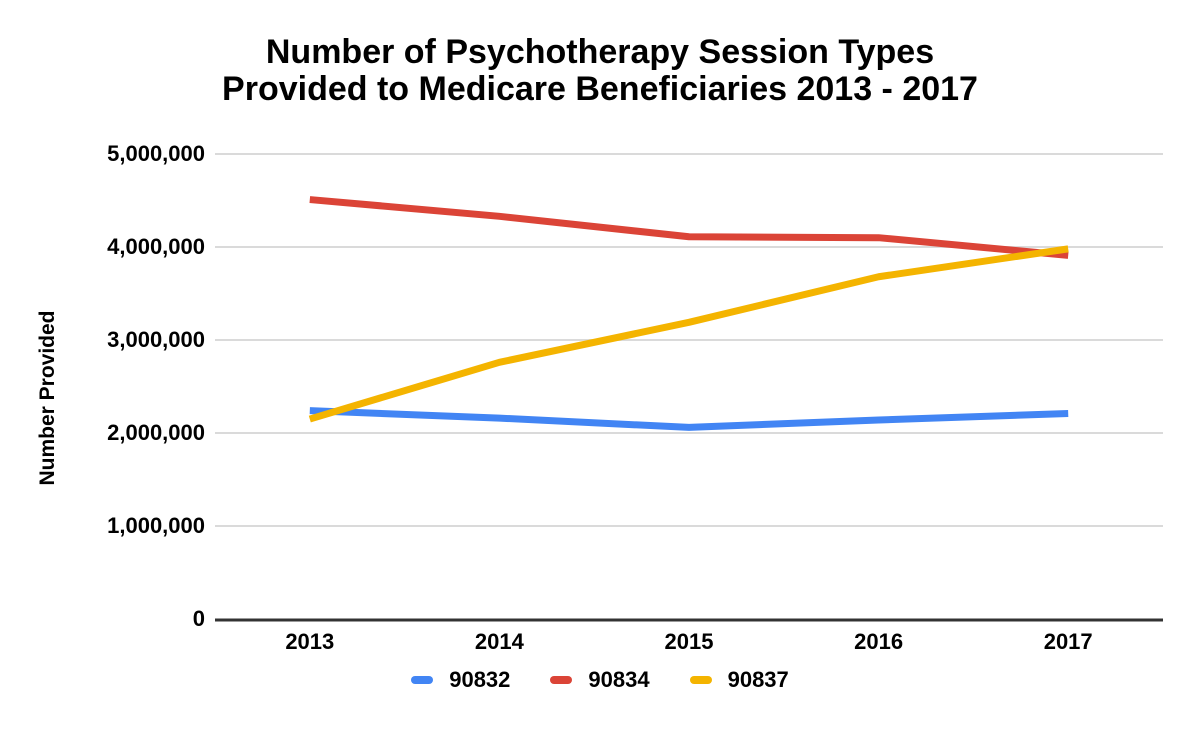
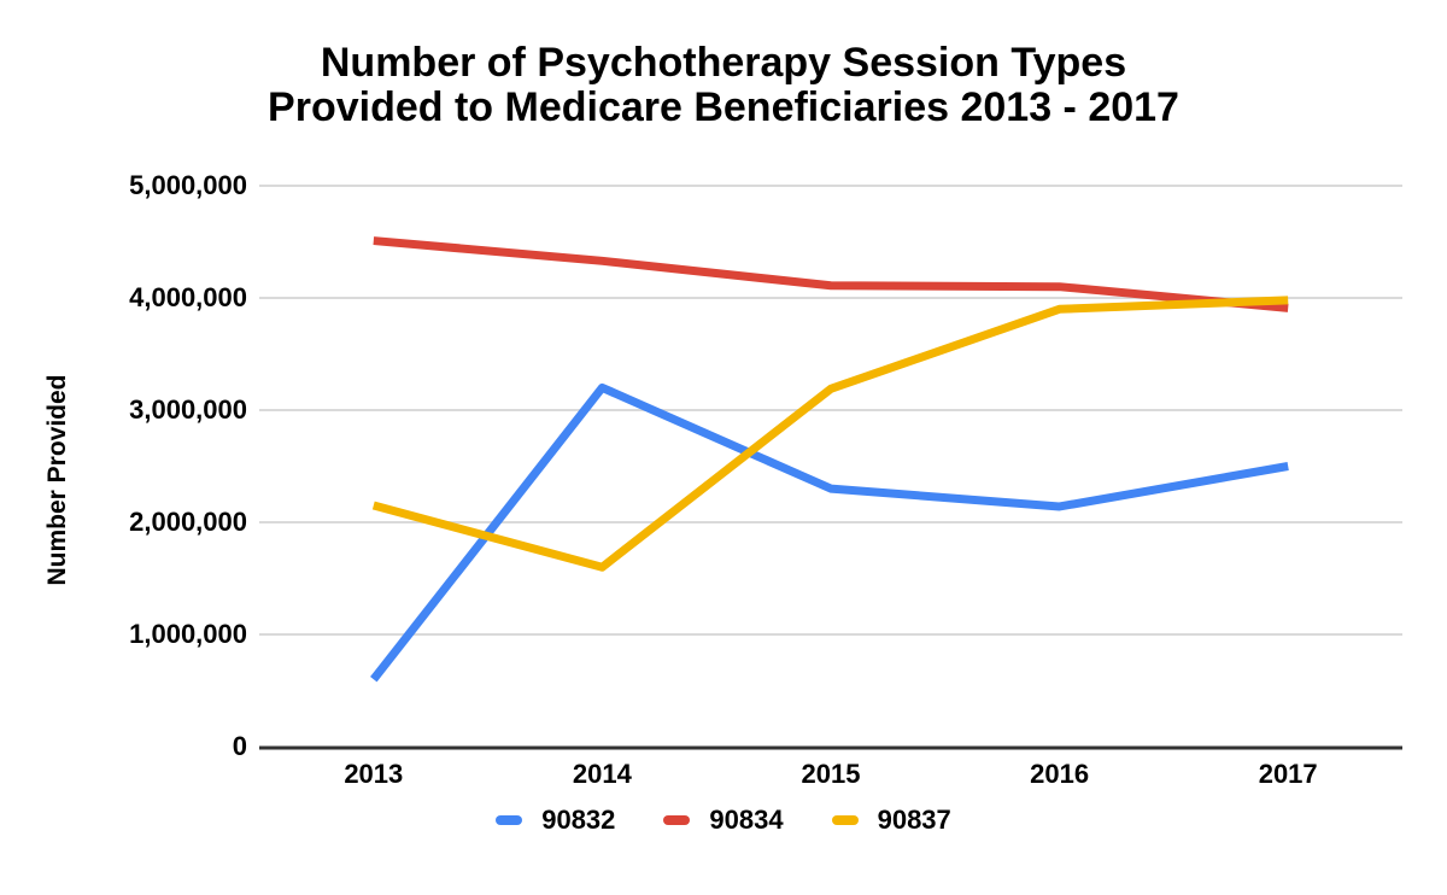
90832/2013: 2200000 -> 600000
90832/2014: 2200000 -> 3200000
90837/2014: 2800000 -> 1600000
90832/2015: 2100000 -> 2300000
90837/2016: 3700000 -> 3900000
90832/2017: 2200000 -> 2500000
